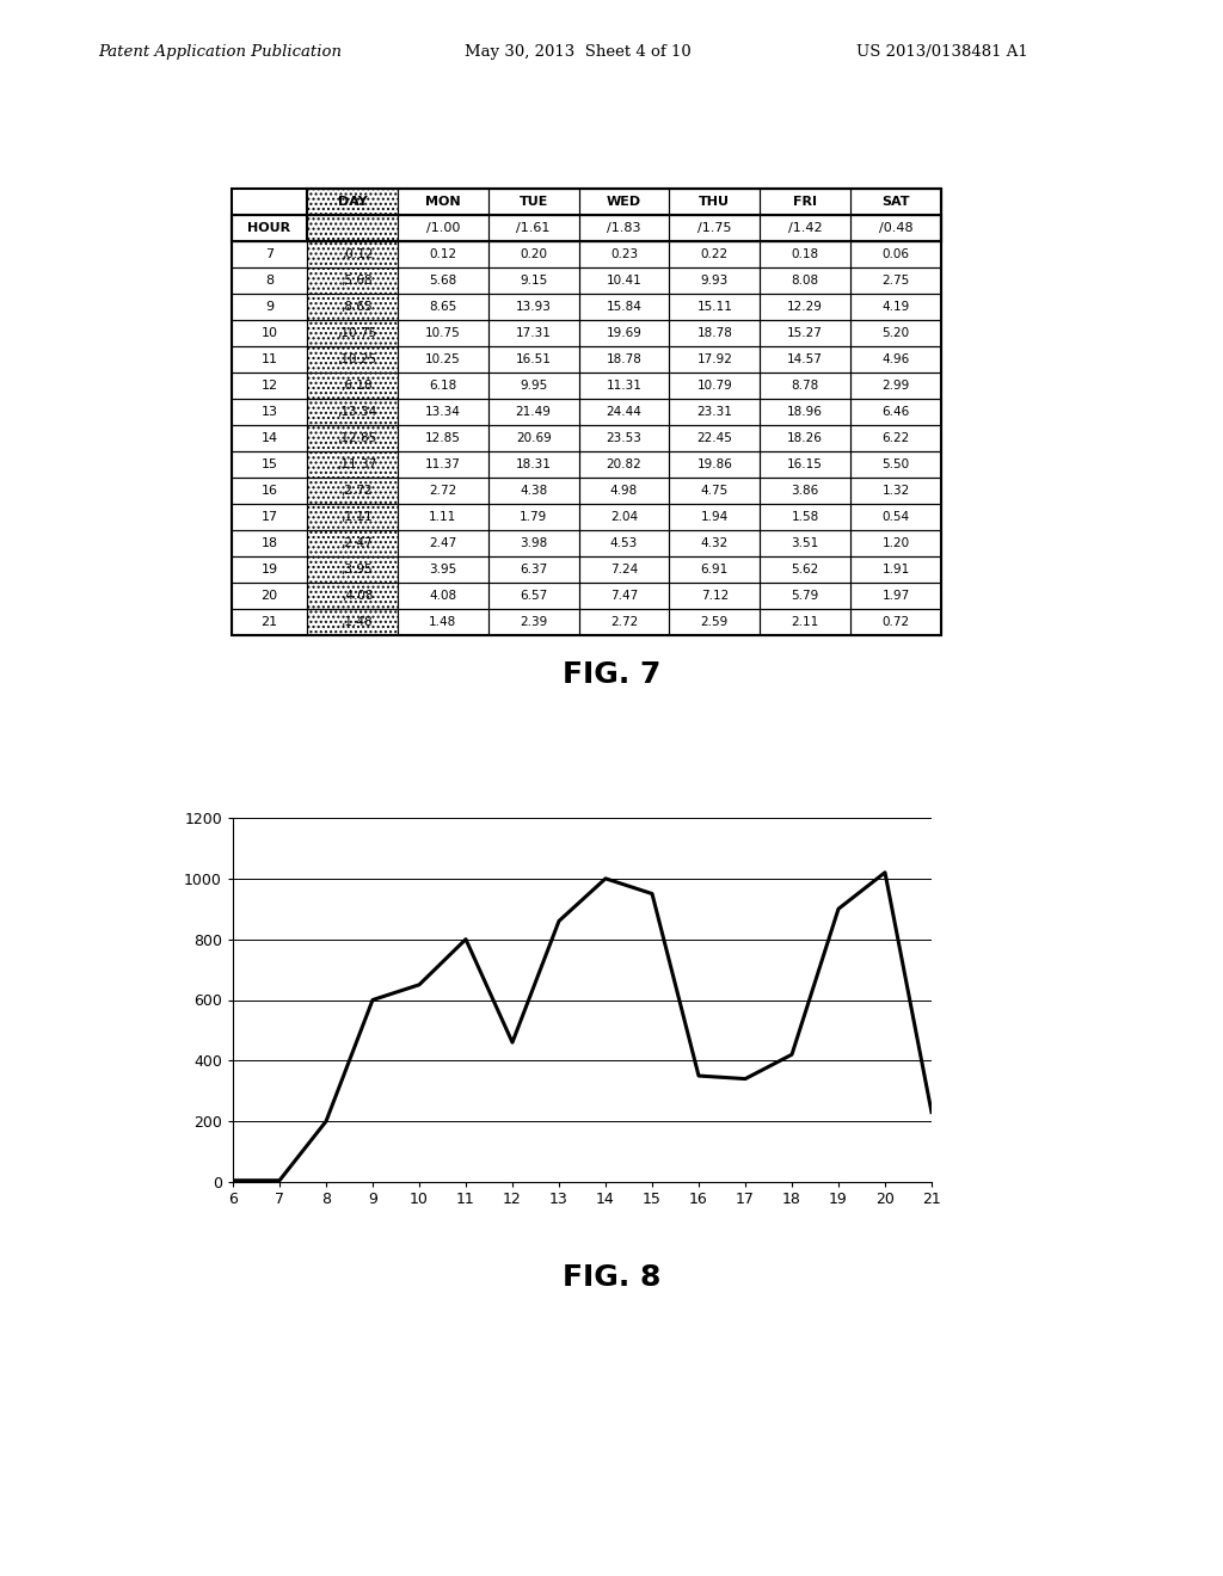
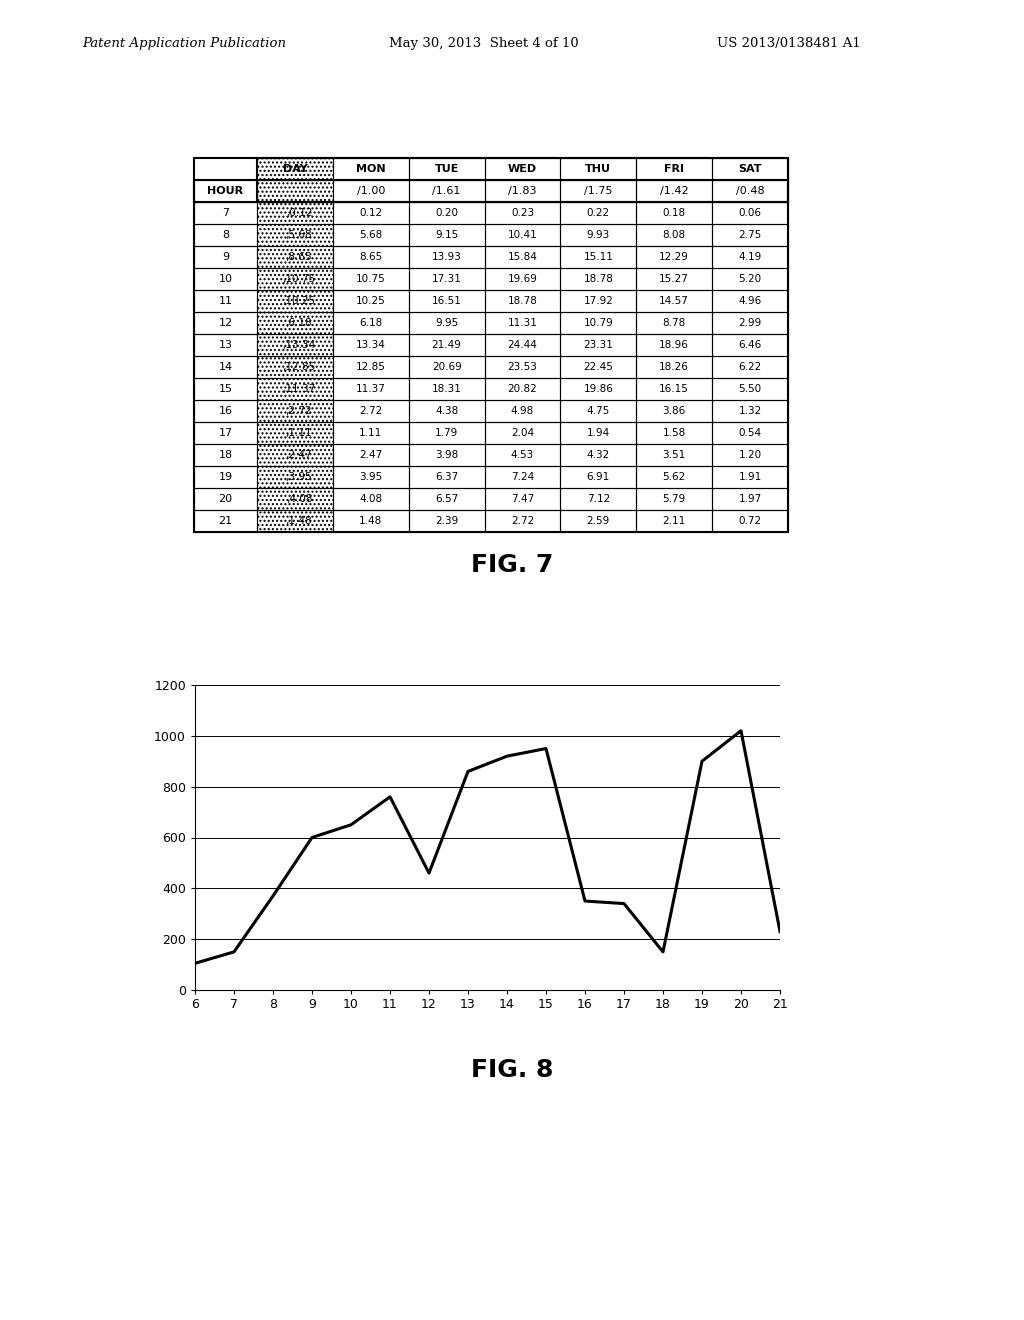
6: 5 -> 105
7: 5 -> 150
8: 200 -> 370
11: 800 -> 760
14: 1000 -> 920
18: 420 -> 150
